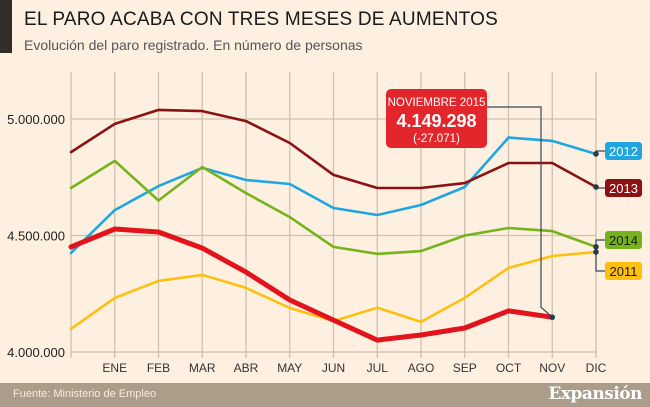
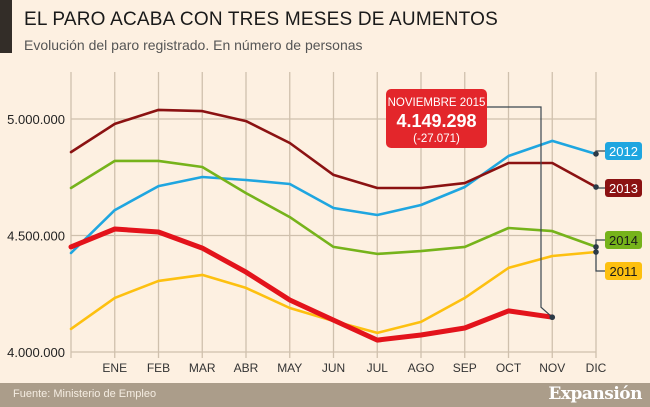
2014/FEB: 4650000 -> 4820000
2012/MAR: 4790000 -> 4750000
2011/JUL: 4190000 -> 4080000
2014/SEP: 4500000 -> 4450000
2012/OCT: 4920000 -> 4840000
